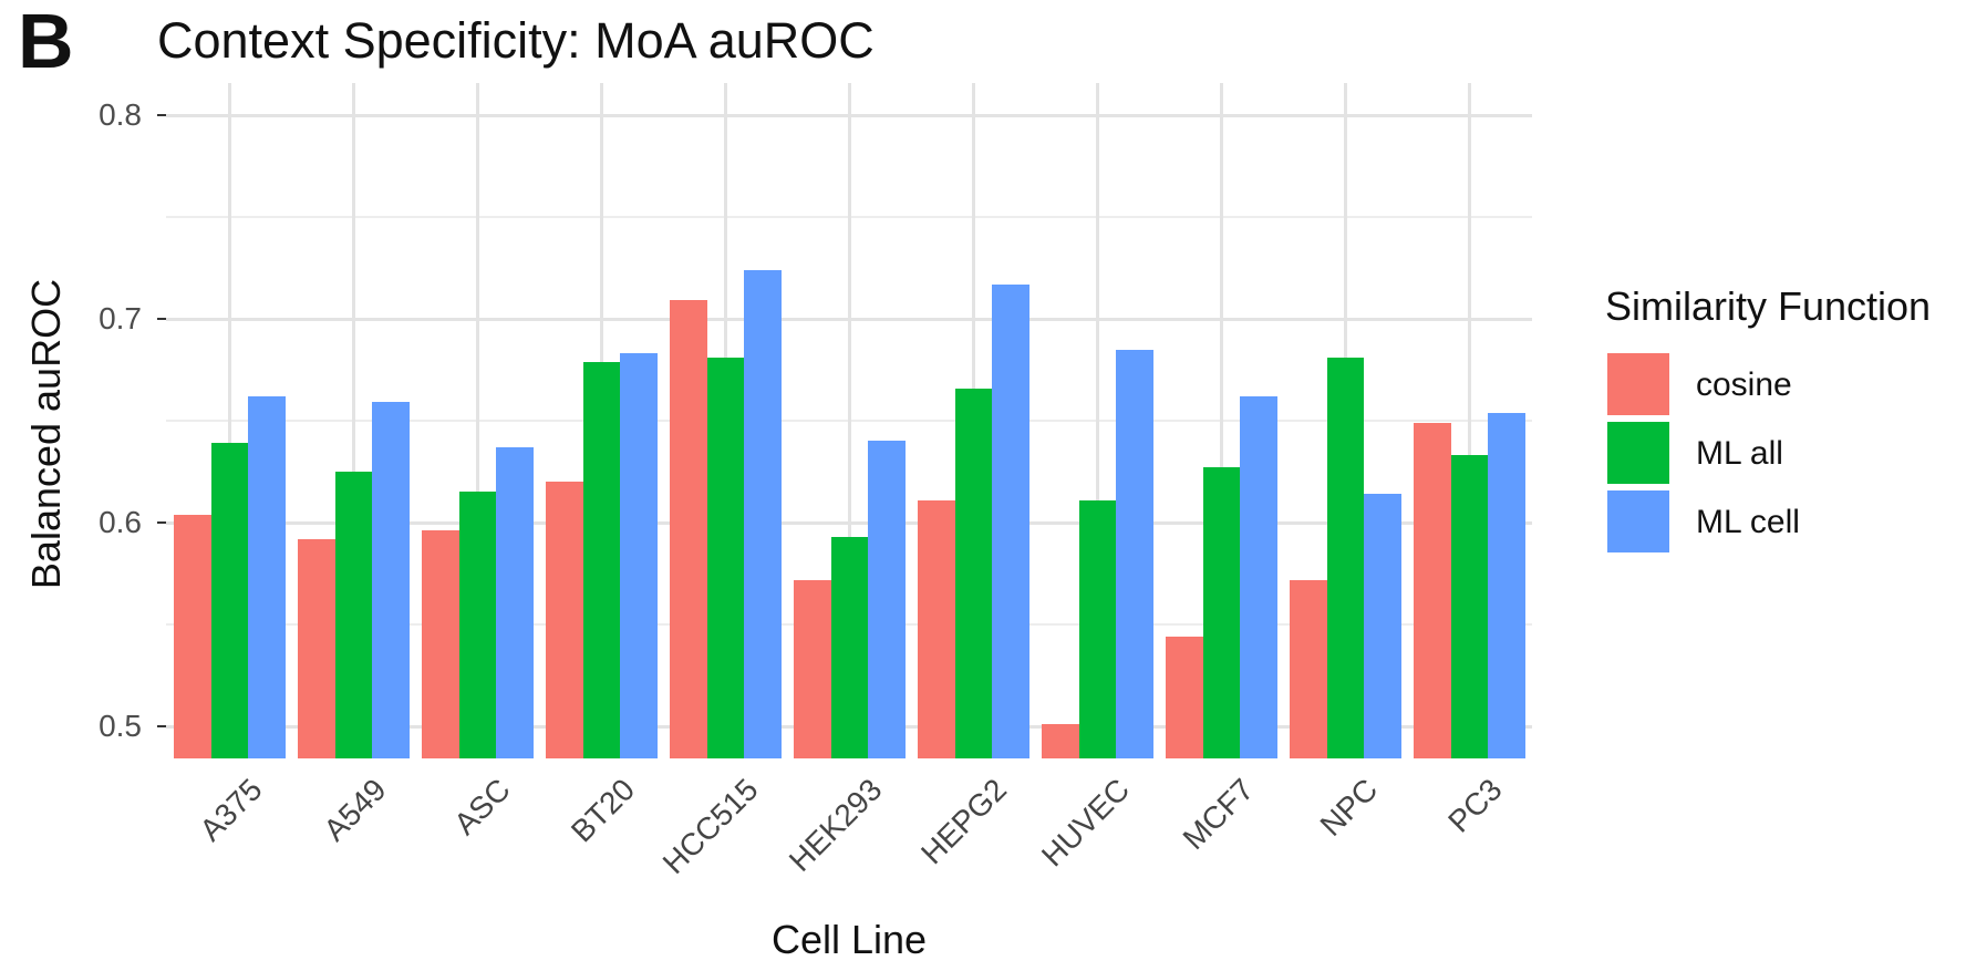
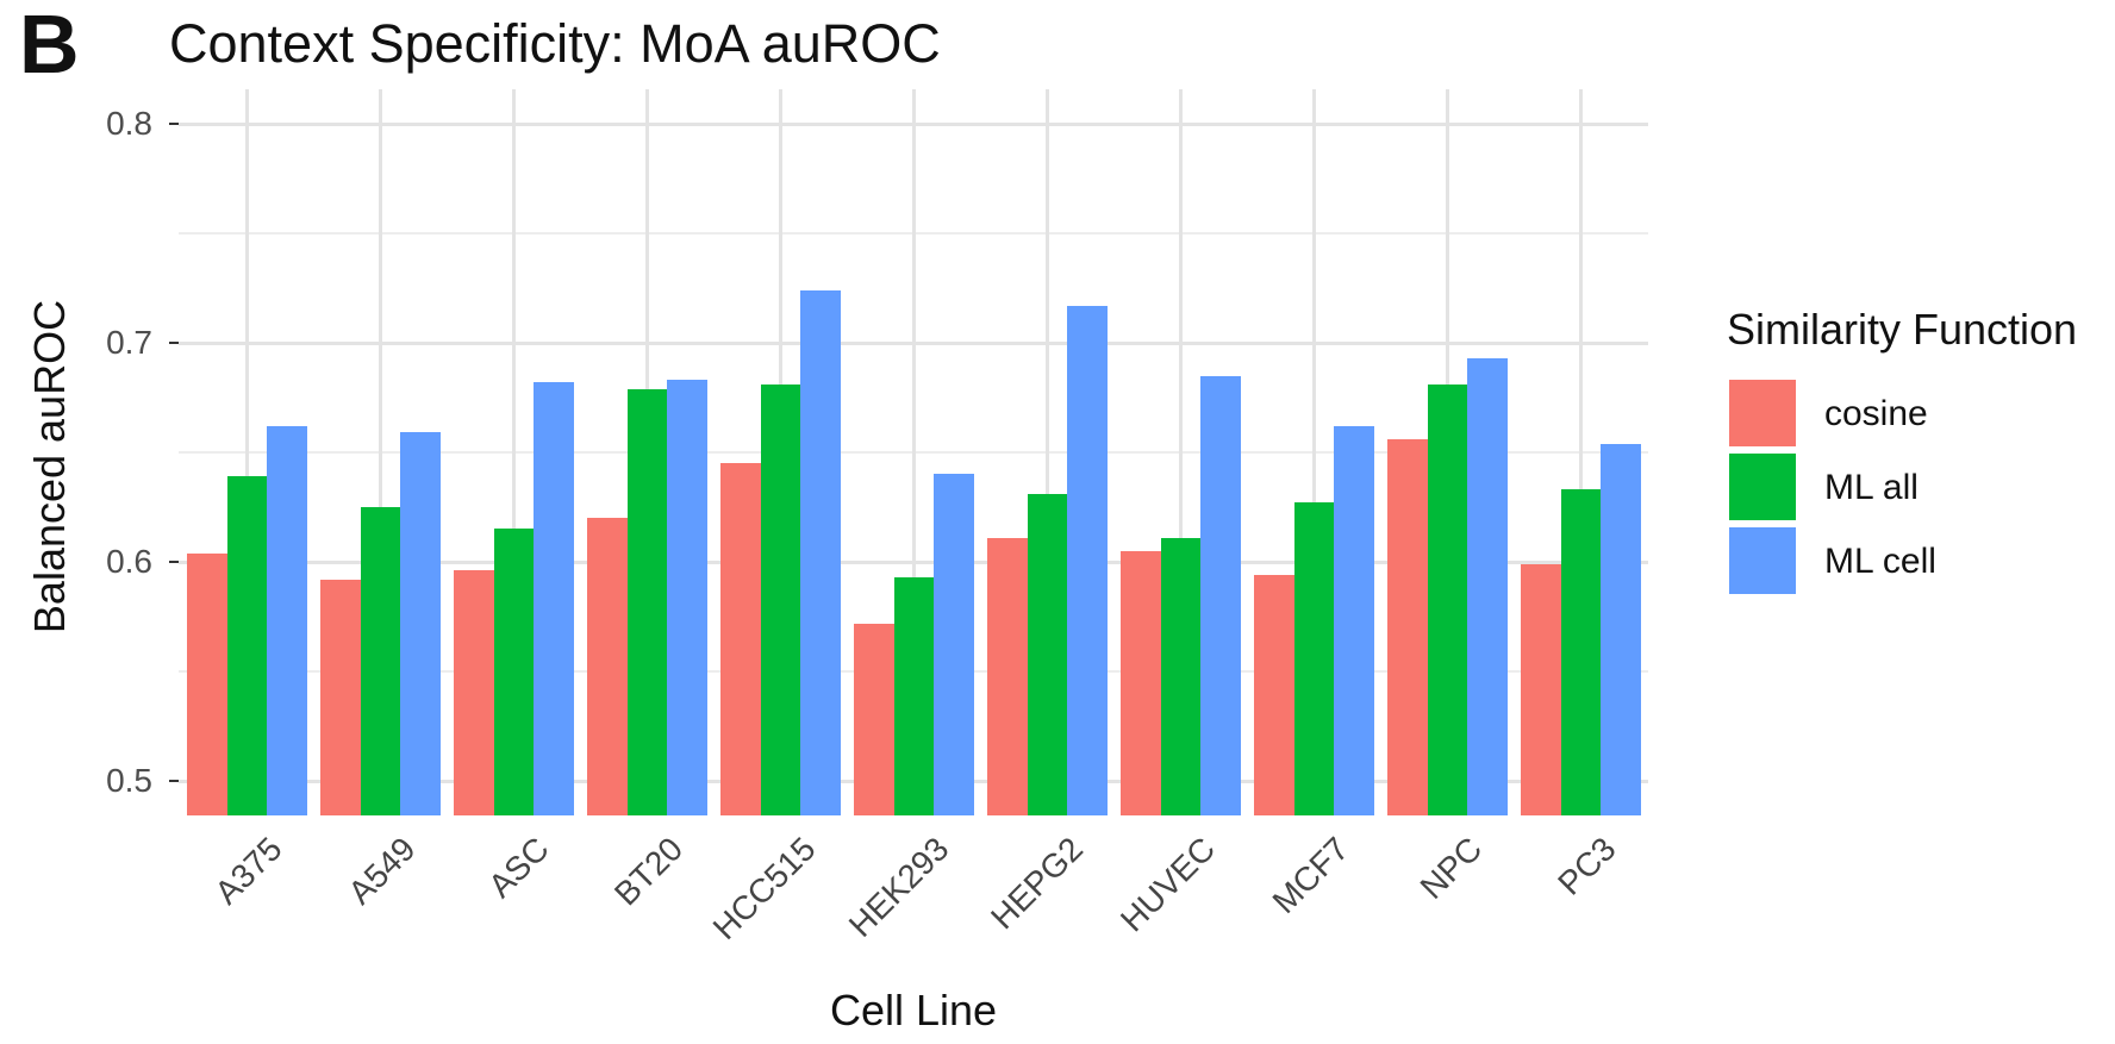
ML cell/ASC: 0.637 -> 0.682
cosine/HCC515: 0.709 -> 0.645
ML all/HEPG2: 0.666 -> 0.631
cosine/HUVEC: 0.501 -> 0.605
cosine/MCF7: 0.544 -> 0.594
cosine/NPC: 0.572 -> 0.656
ML cell/NPC: 0.614 -> 0.693
cosine/PC3: 0.649 -> 0.599
